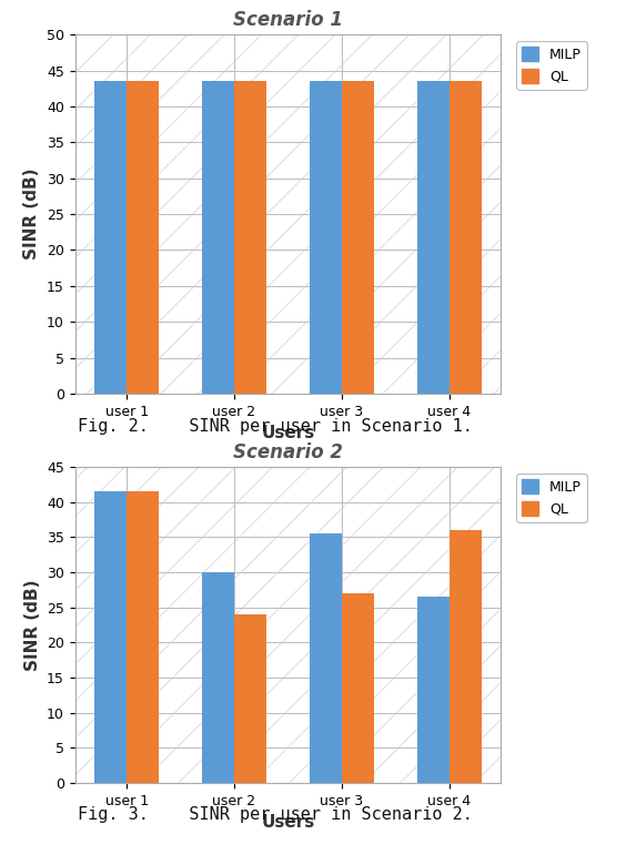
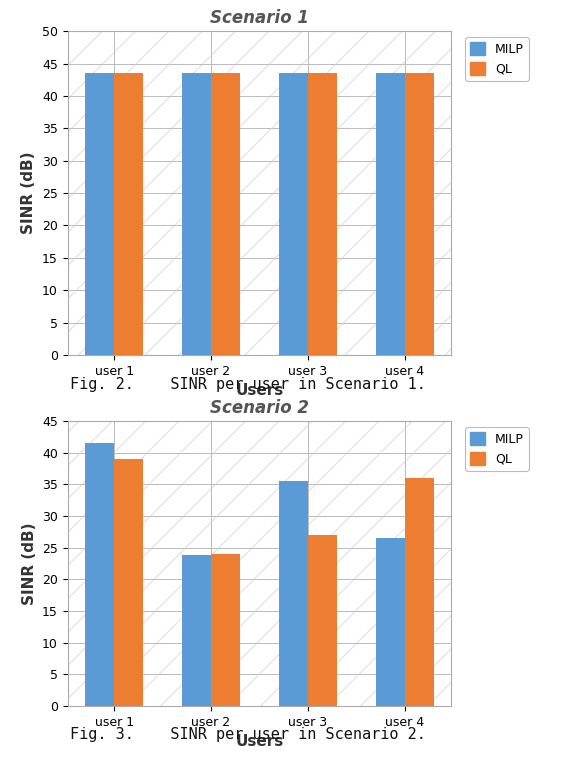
Scenario 2/QL/user 1: 41.5 -> 39.0
Scenario 2/MILP/user 2: 30.0 -> 23.8
